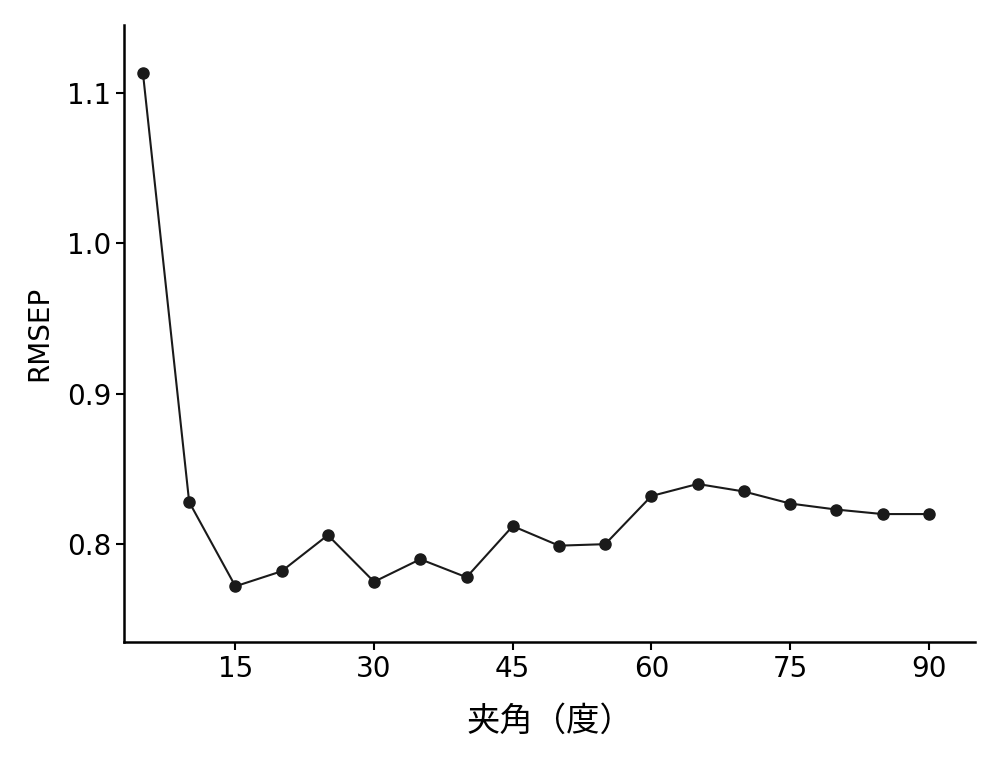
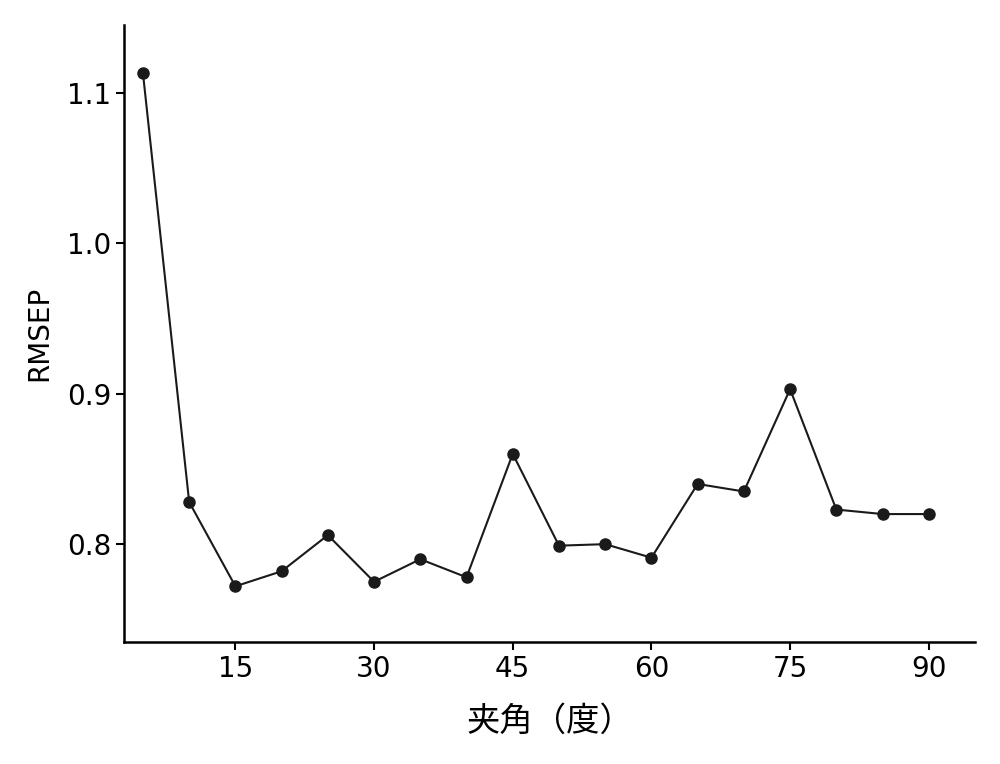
45: 0.812 -> 0.860
60: 0.832 -> 0.791
75: 0.827 -> 0.903
